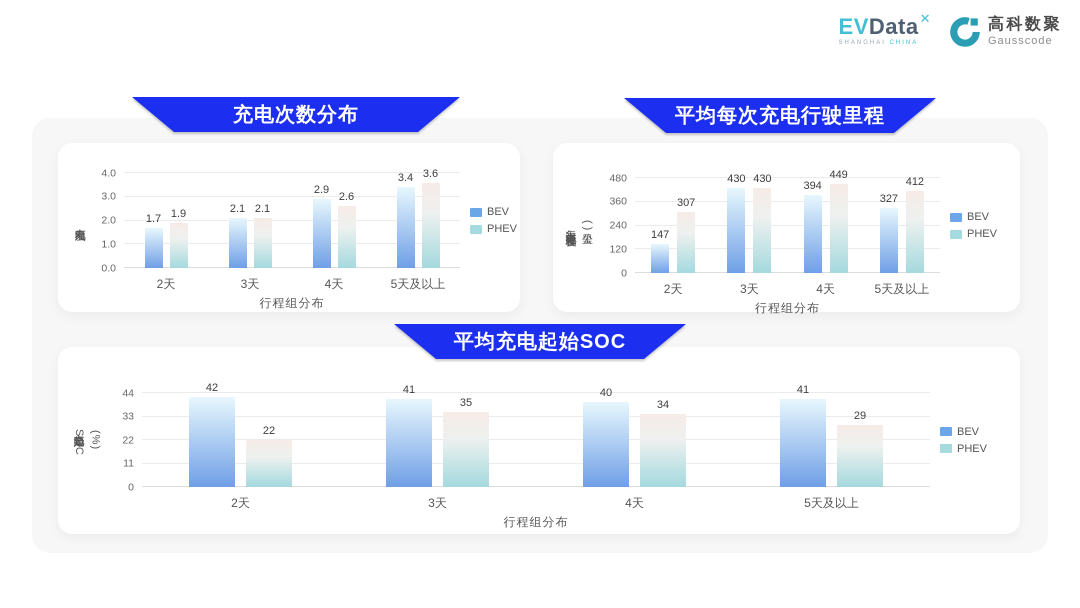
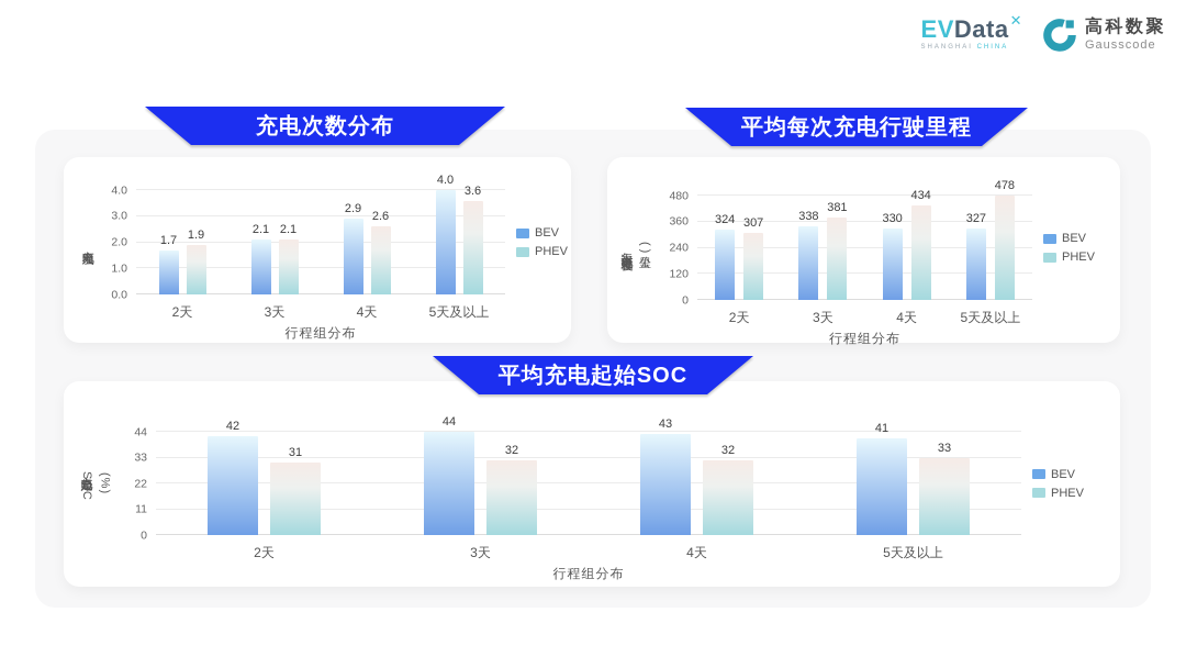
充电次数分布/BEV/5天及以上: 3.4 -> 4.0
平均每次充电行驶里程/BEV/2天: 147 -> 324
平均每次充电行驶里程/BEV/3天: 430 -> 338
平均每次充电行驶里程/PHEV/3天: 430 -> 381
平均每次充电行驶里程/BEV/4天: 394 -> 330
平均每次充电行驶里程/PHEV/4天: 449 -> 434
平均每次充电行驶里程/PHEV/5天及以上: 412 -> 478
平均充电起始SOC/PHEV/2天: 22 -> 31
平均充电起始SOC/BEV/3天: 41 -> 44
平均充电起始SOC/PHEV/3天: 35 -> 32
平均充电起始SOC/BEV/4天: 40 -> 43
平均充电起始SOC/PHEV/4天: 34 -> 32
平均充电起始SOC/PHEV/5天及以上: 29 -> 33
